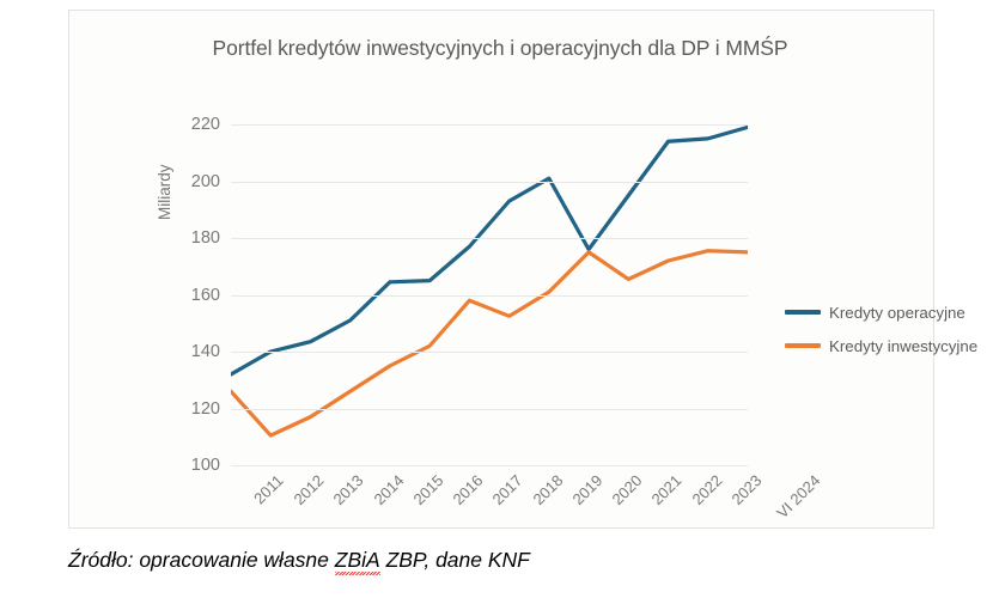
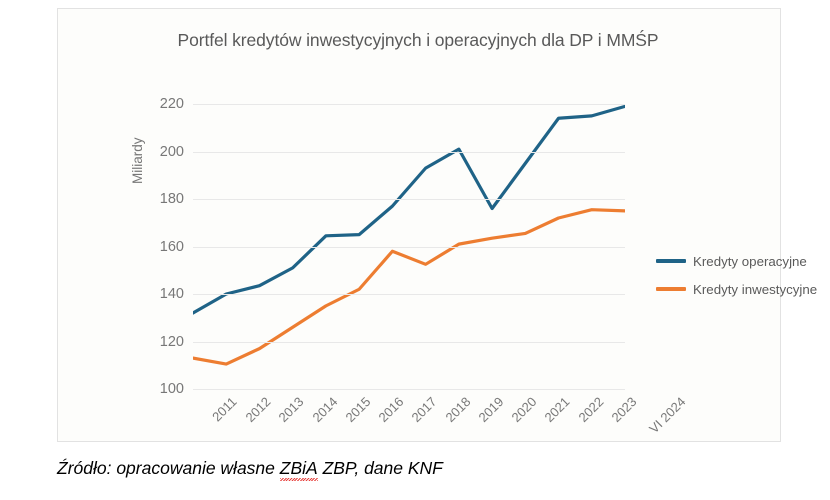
Kredyty inwestycyjne/2011: 126 -> 113
Kredyty inwestycyjne/2020: 175 -> 164
